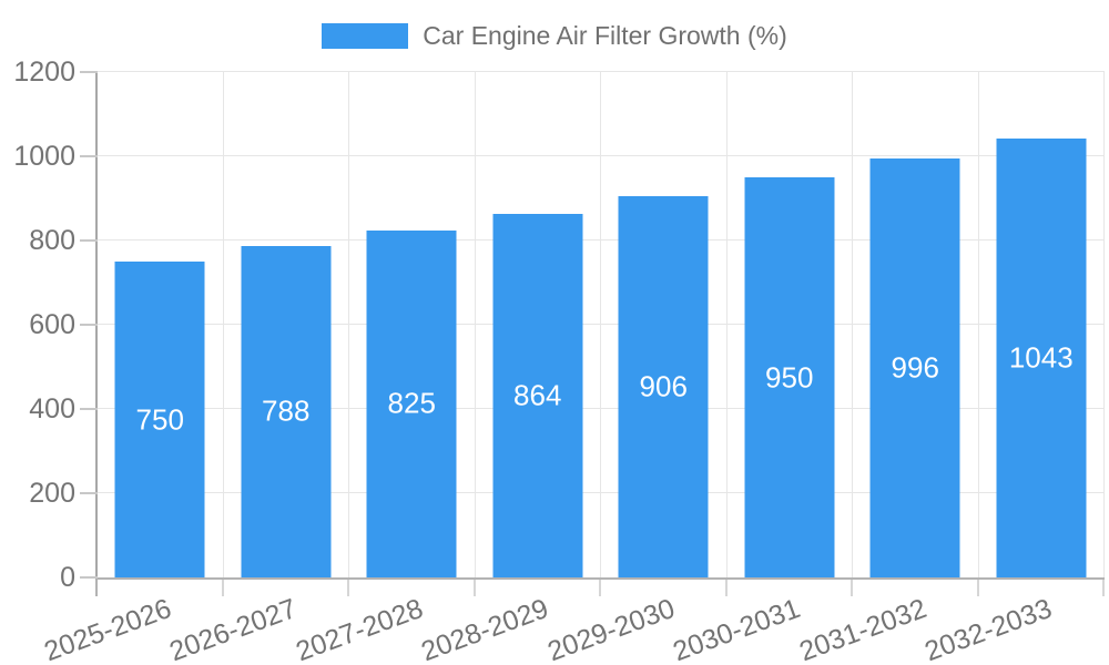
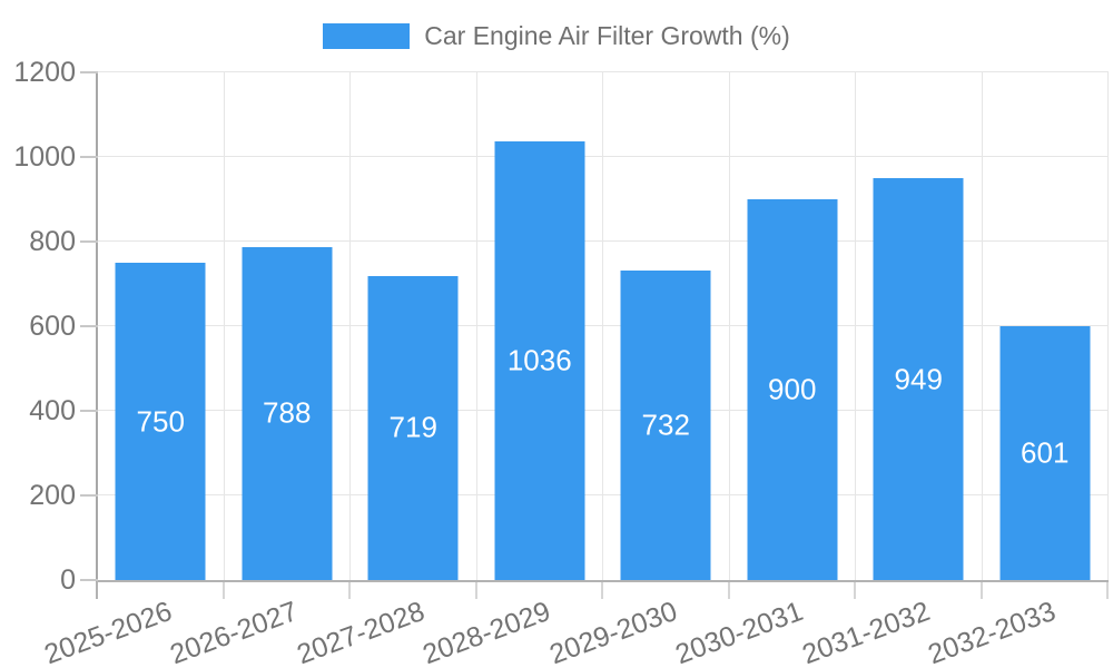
2027-2028: 825 -> 719
2028-2029: 864 -> 1036
2029-2030: 906 -> 732
2030-2031: 950 -> 900
2031-2032: 996 -> 949
2032-2033: 1043 -> 601
